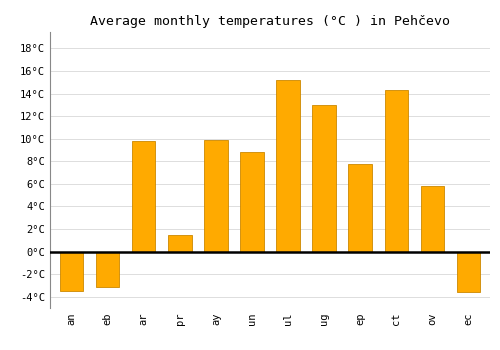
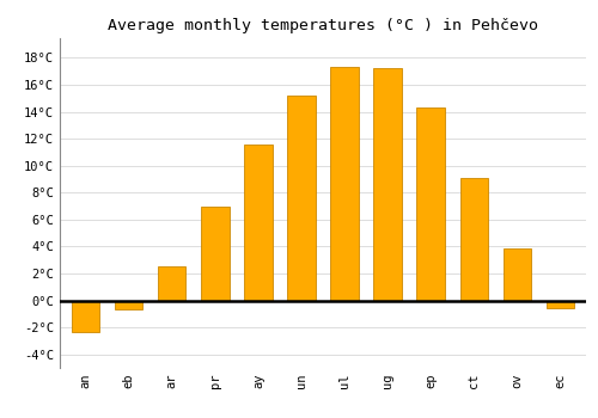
an: -3.5°C -> -2.3°C
eb: -3.1°C -> -0.7°C
ar: 9.8°C -> 2.5°C
pr: 1.5°C -> 7.0°C
ay: 9.9°C -> 11.6°C
un: 8.8°C -> 15.2°C
ul: 15.2°C -> 17.3°C
ug: 13.0°C -> 17.2°C
ep: 7.8°C -> 14.3°C
ct: 14.3°C -> 9.1°C
ov: 5.8°C -> 3.9°C
ec: -3.6°C -> -0.6°C
